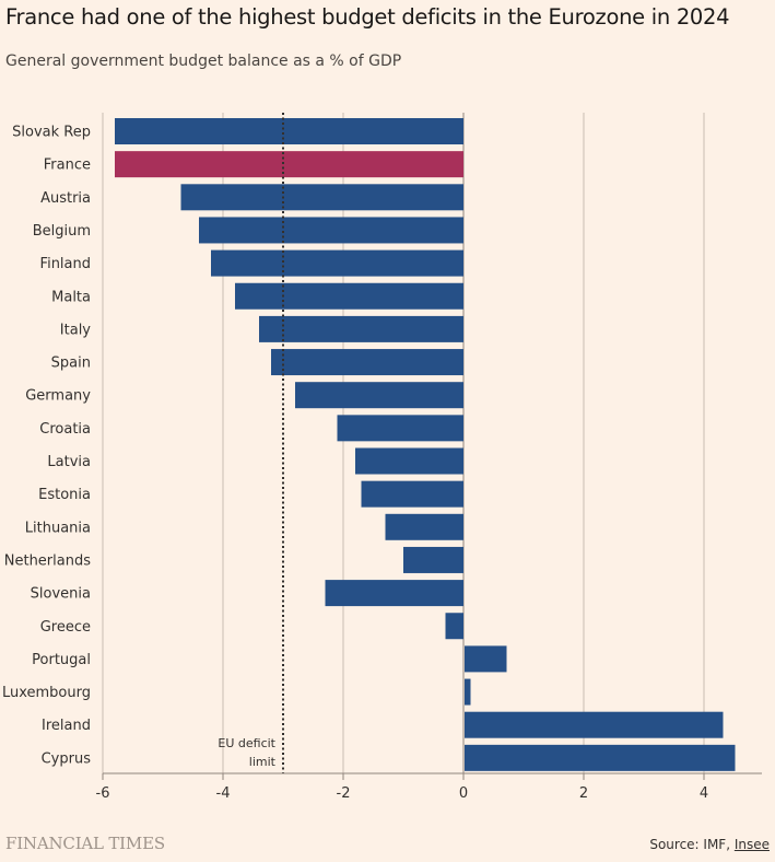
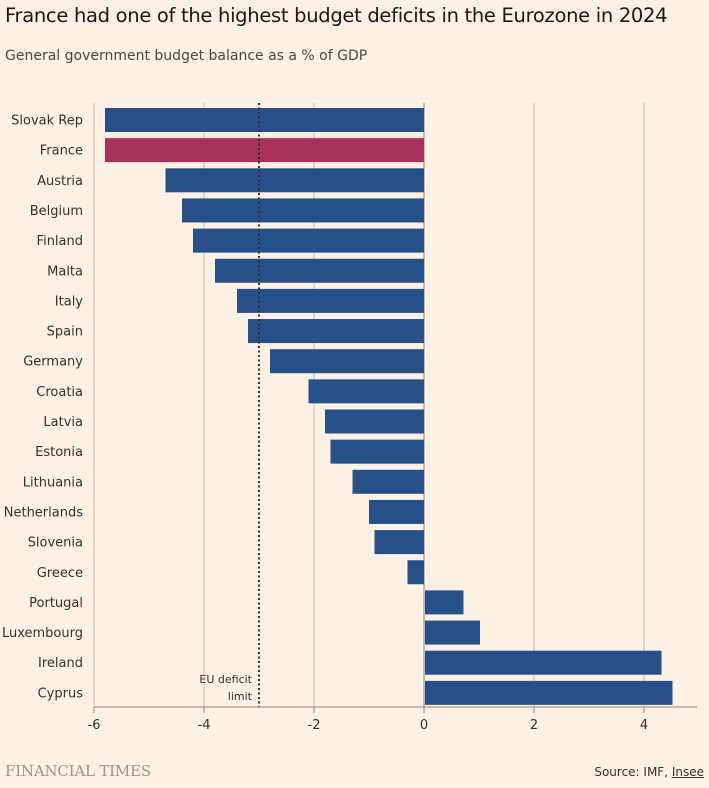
Slovenia: -2.3 -> -0.9
Luxembourg: 0.1 -> 1.0
